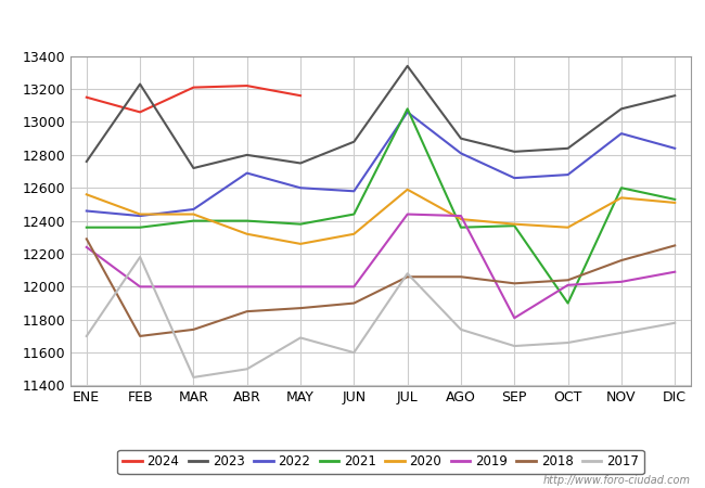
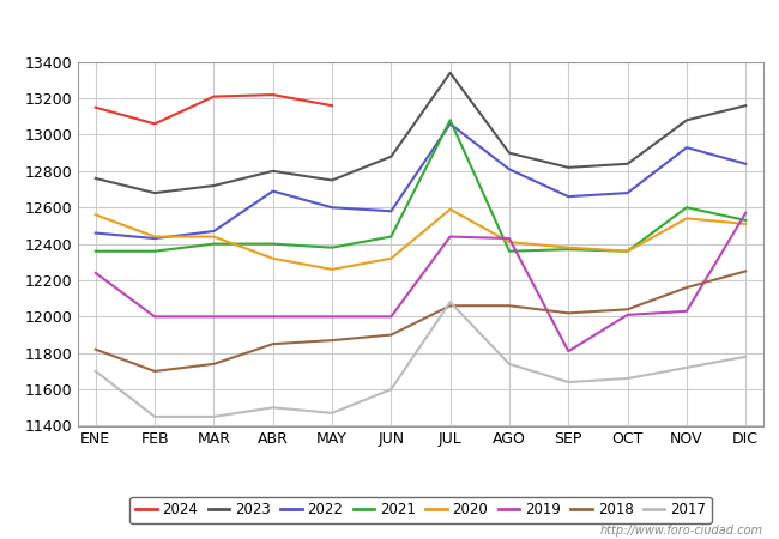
2018/ENE: 12290 -> 11820
2023/FEB: 13230 -> 12680
2017/FEB: 12180 -> 11450
2017/MAY: 11690 -> 11470
2021/OCT: 11900 -> 12360
2019/DIC: 12090 -> 12570
